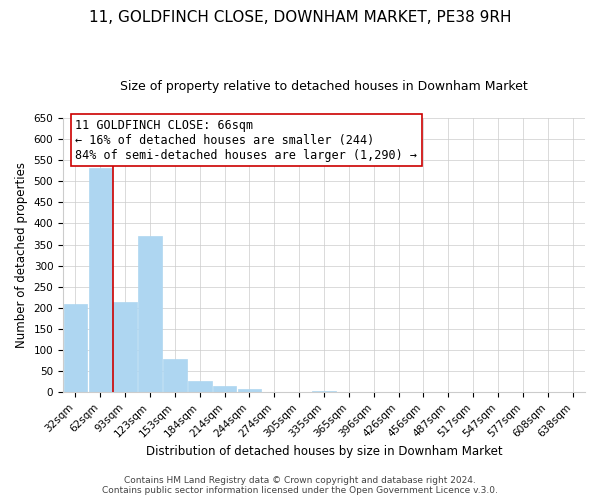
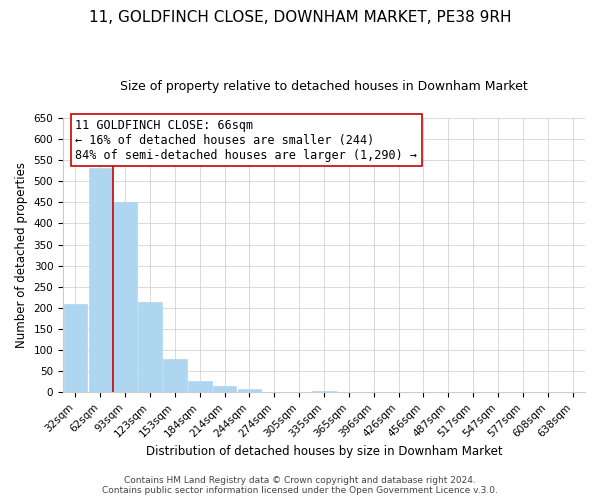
93sqm: 215 -> 450
123sqm: 370 -> 215
